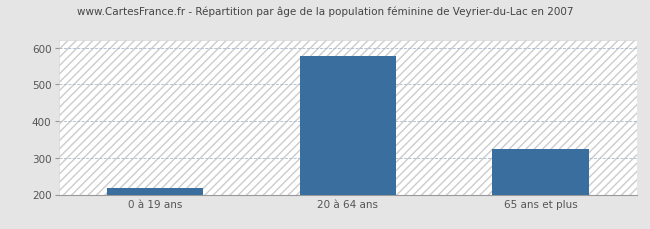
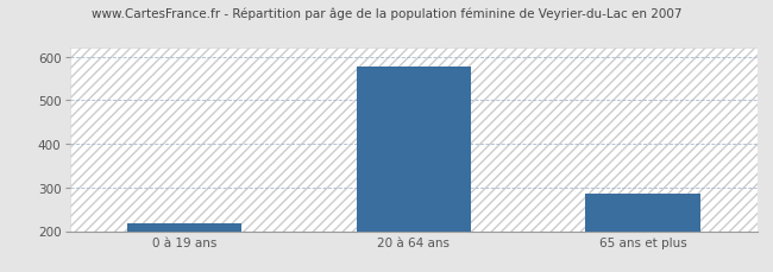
65 ans et plus: 323 -> 285
